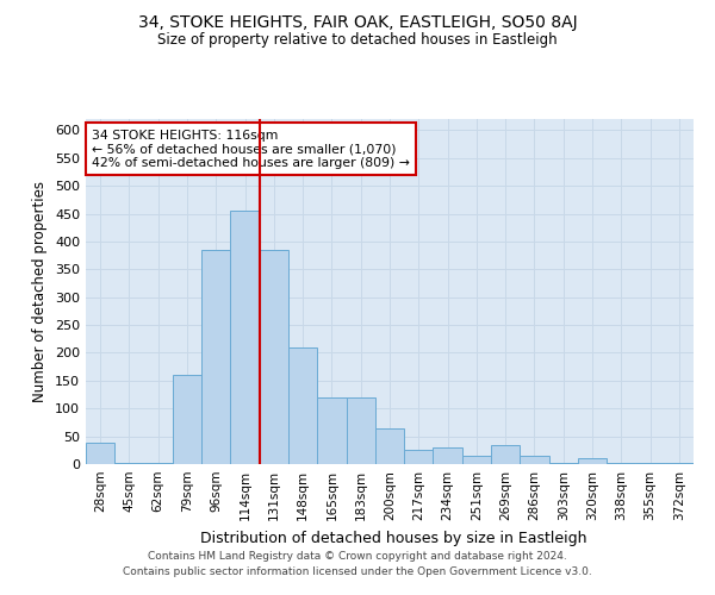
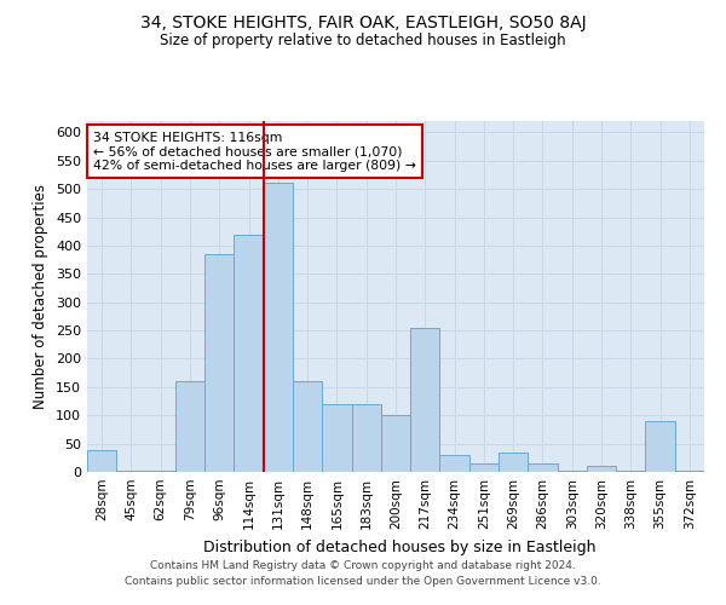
114sqm: 455 -> 420
131sqm: 385 -> 510
148sqm: 210 -> 160
200sqm: 65 -> 100
217sqm: 25 -> 255
355sqm: 2 -> 90
